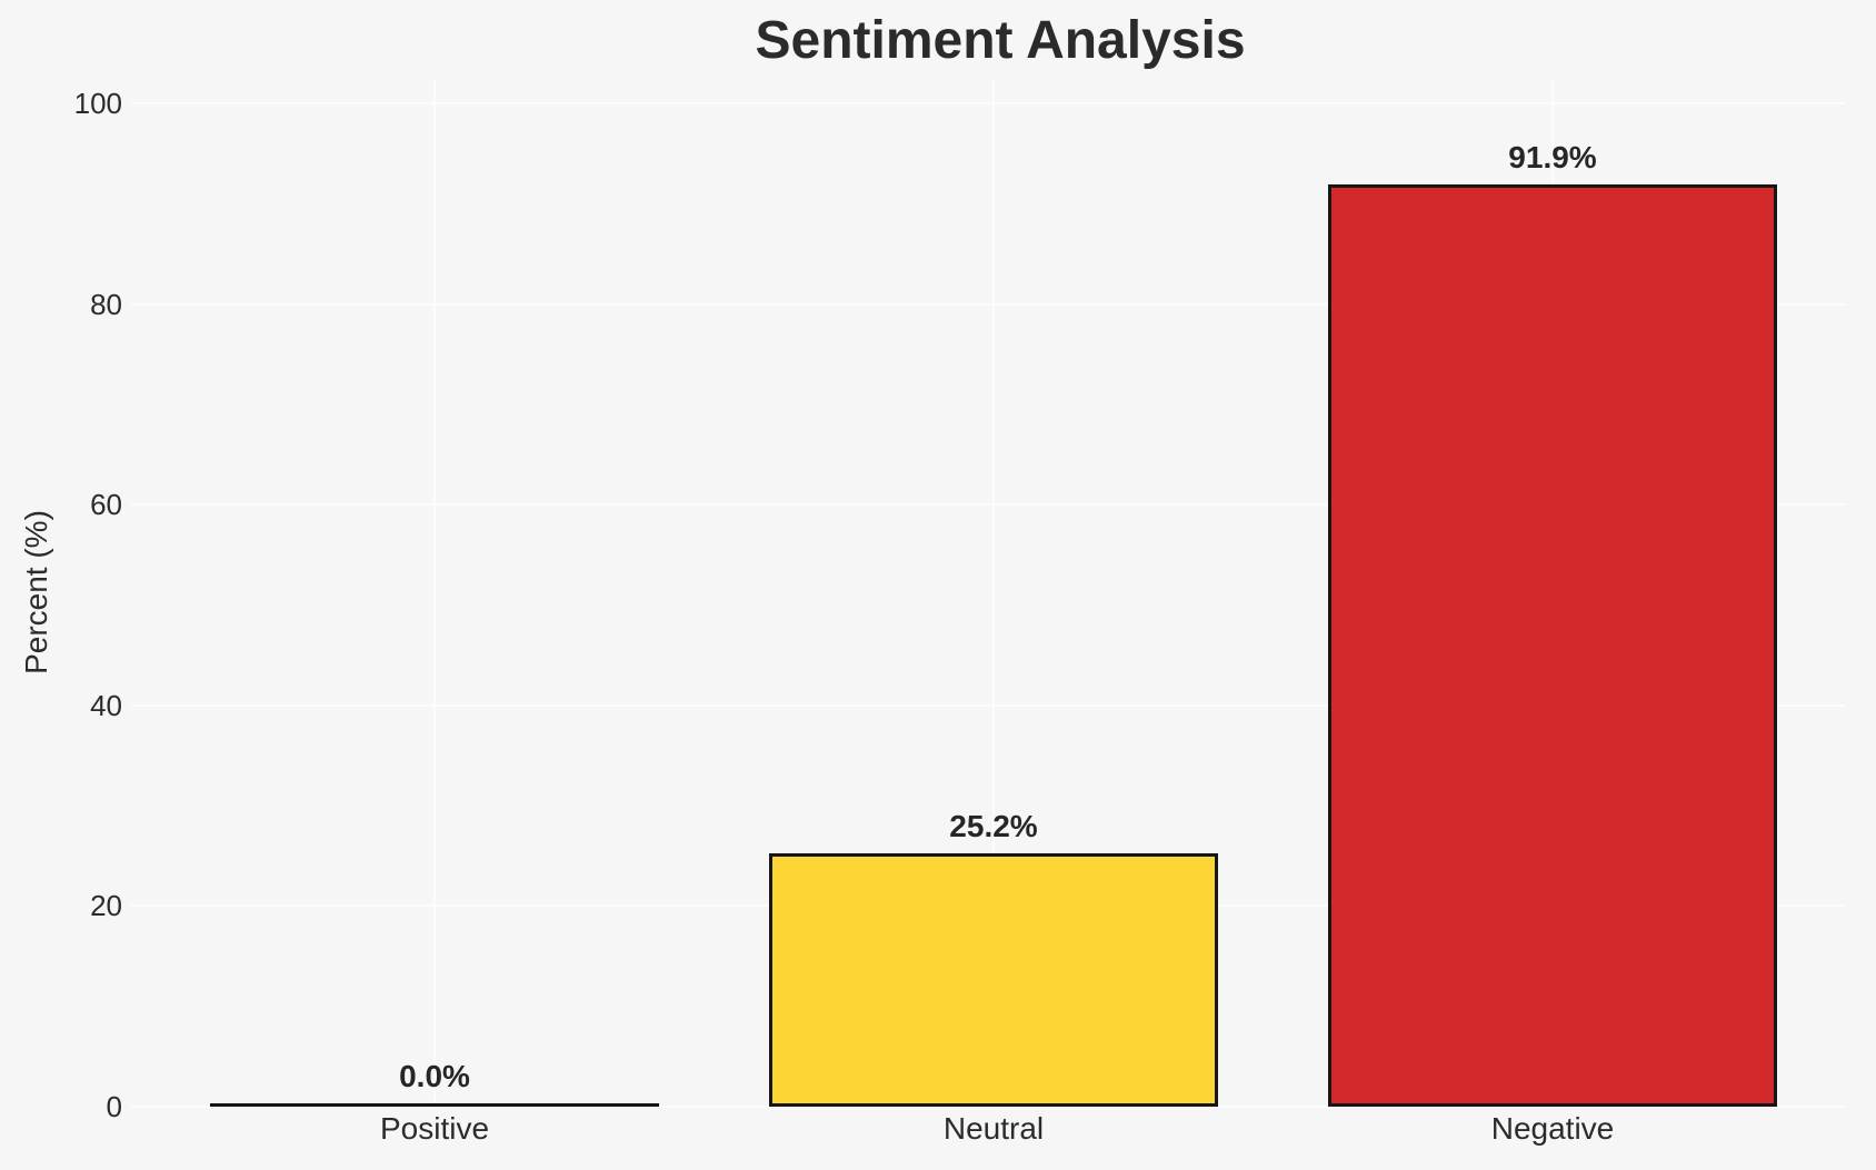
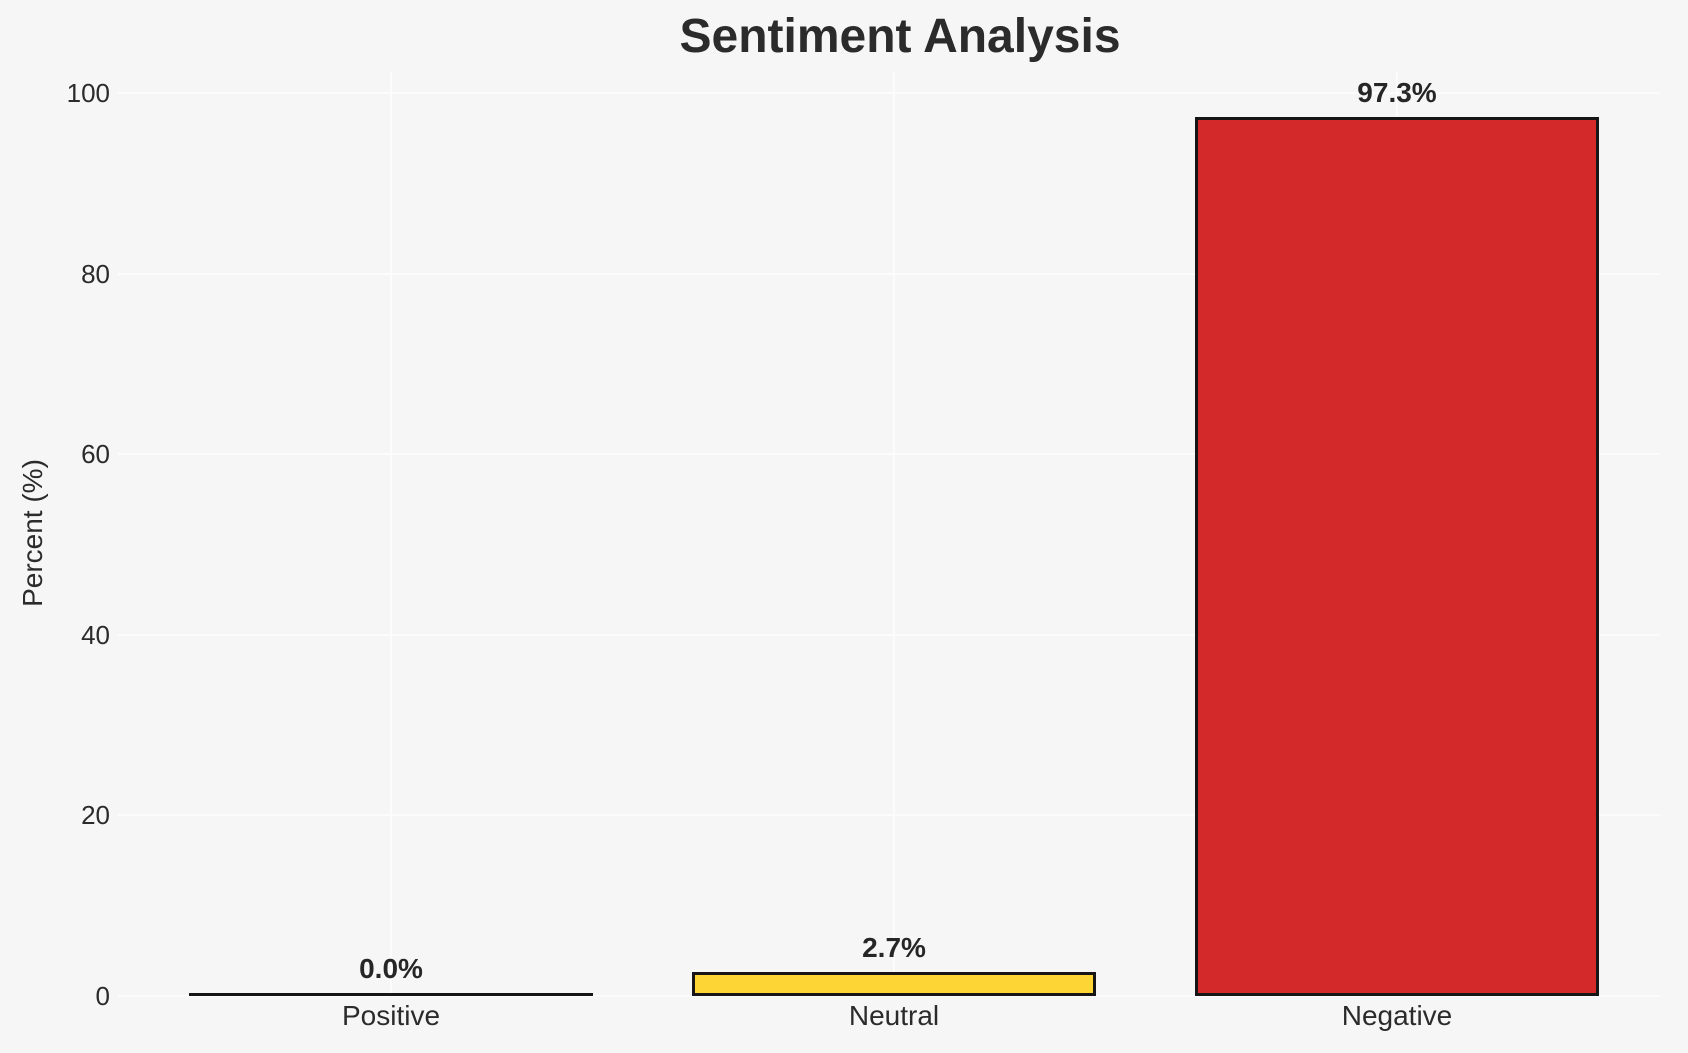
Neutral: 25.2% -> 2.7%
Negative: 91.9% -> 97.3%
